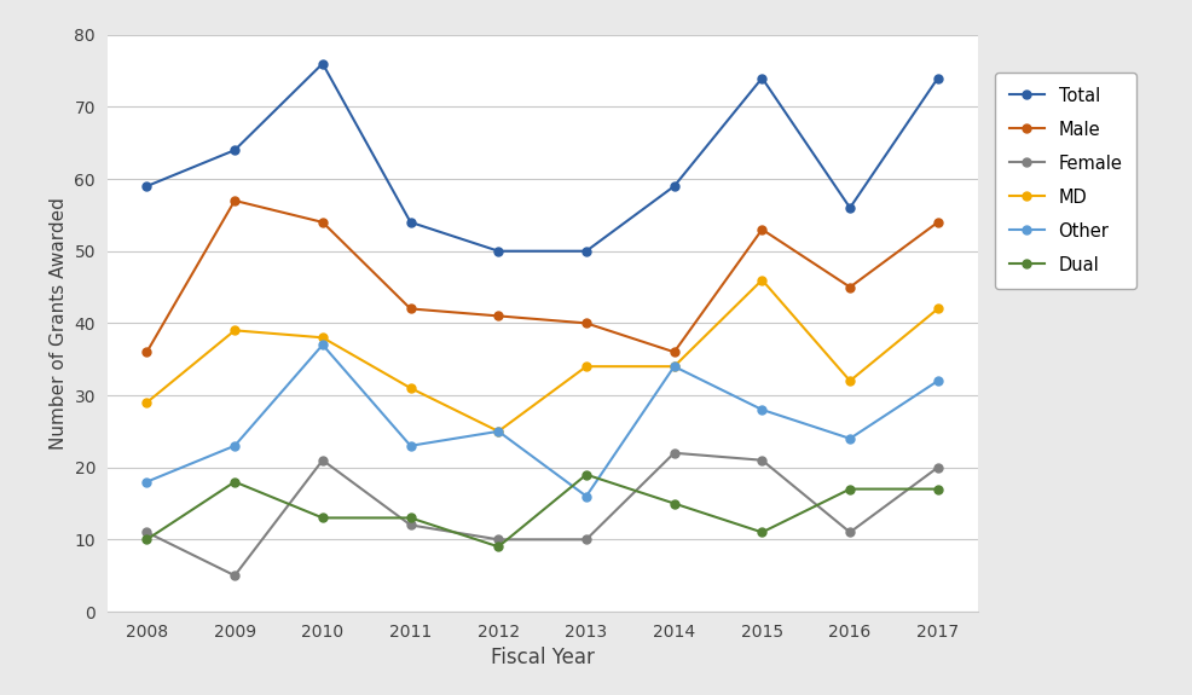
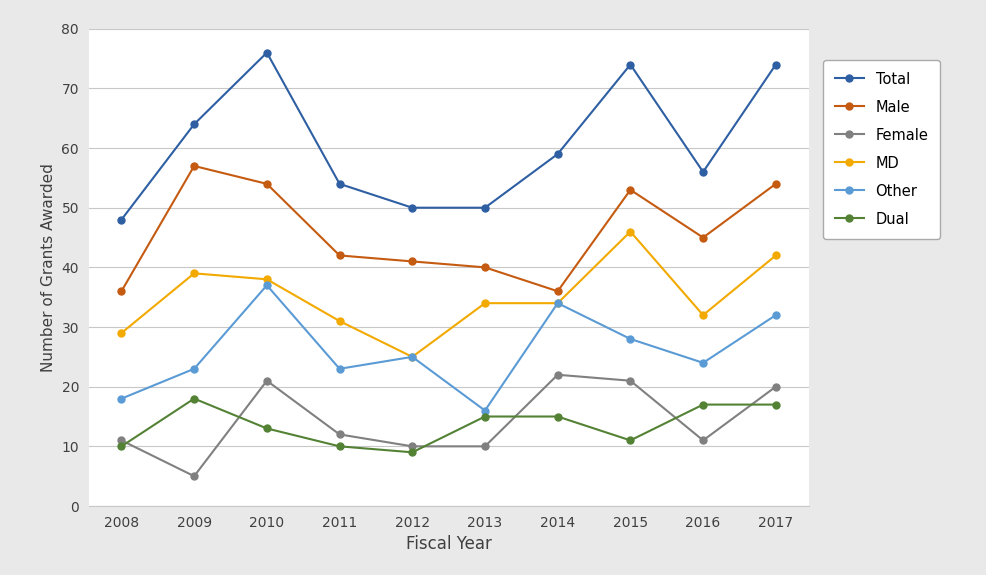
Total/2008: 59 -> 48
Dual/2011: 13 -> 10
Dual/2013: 19 -> 15
